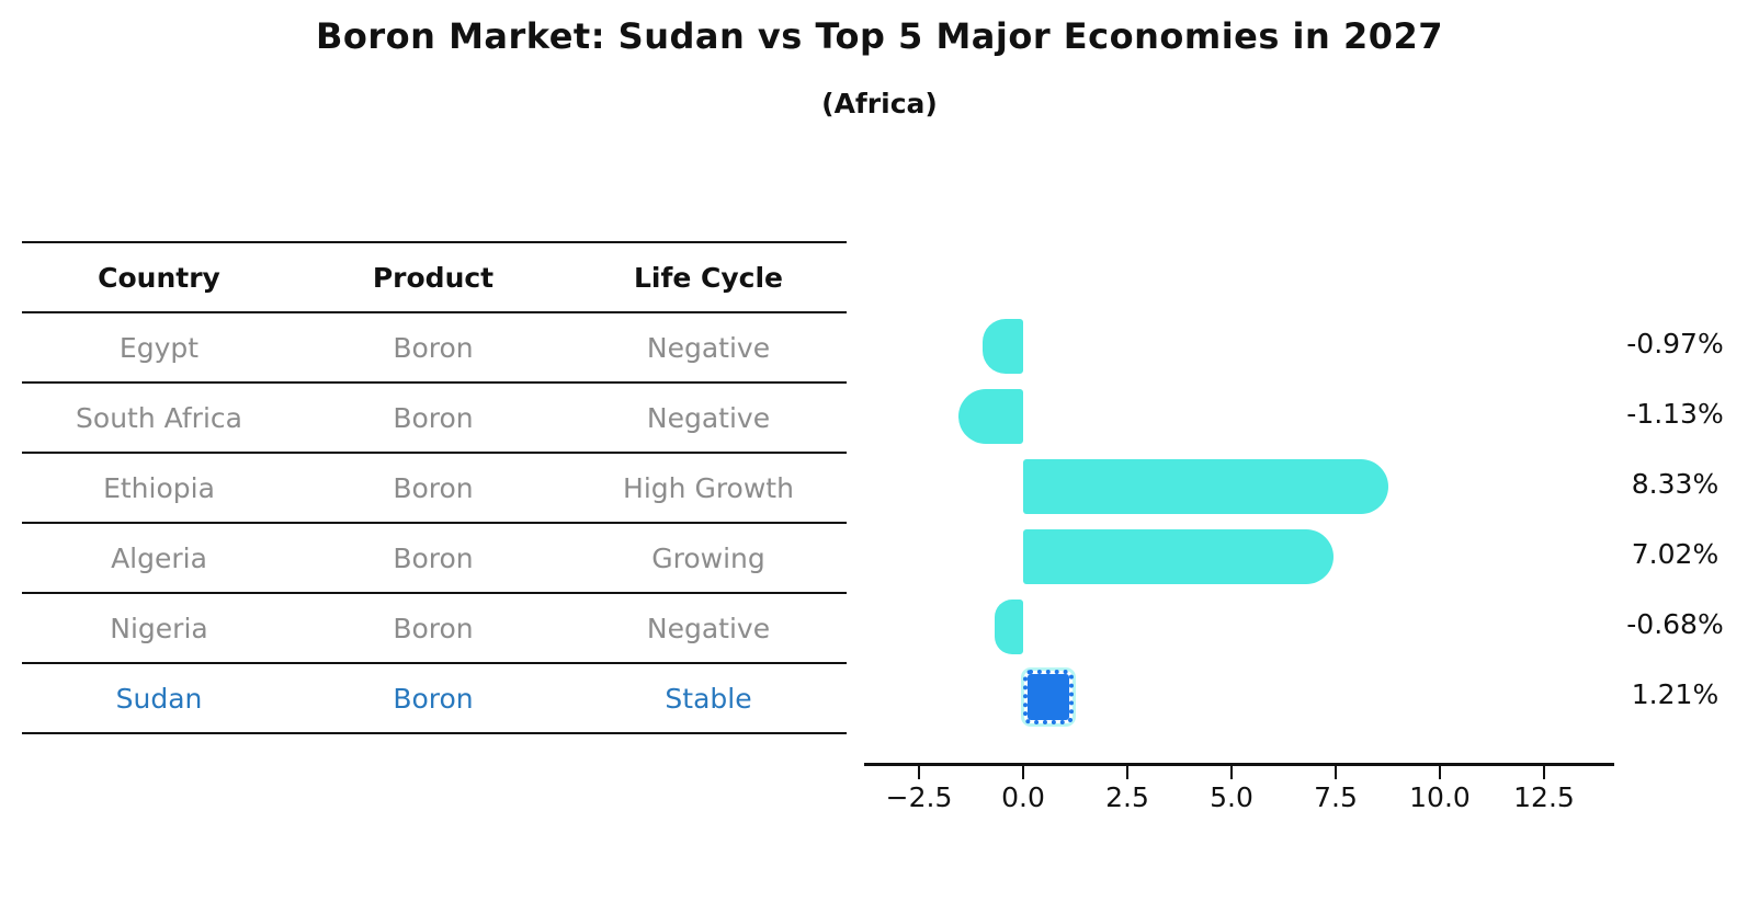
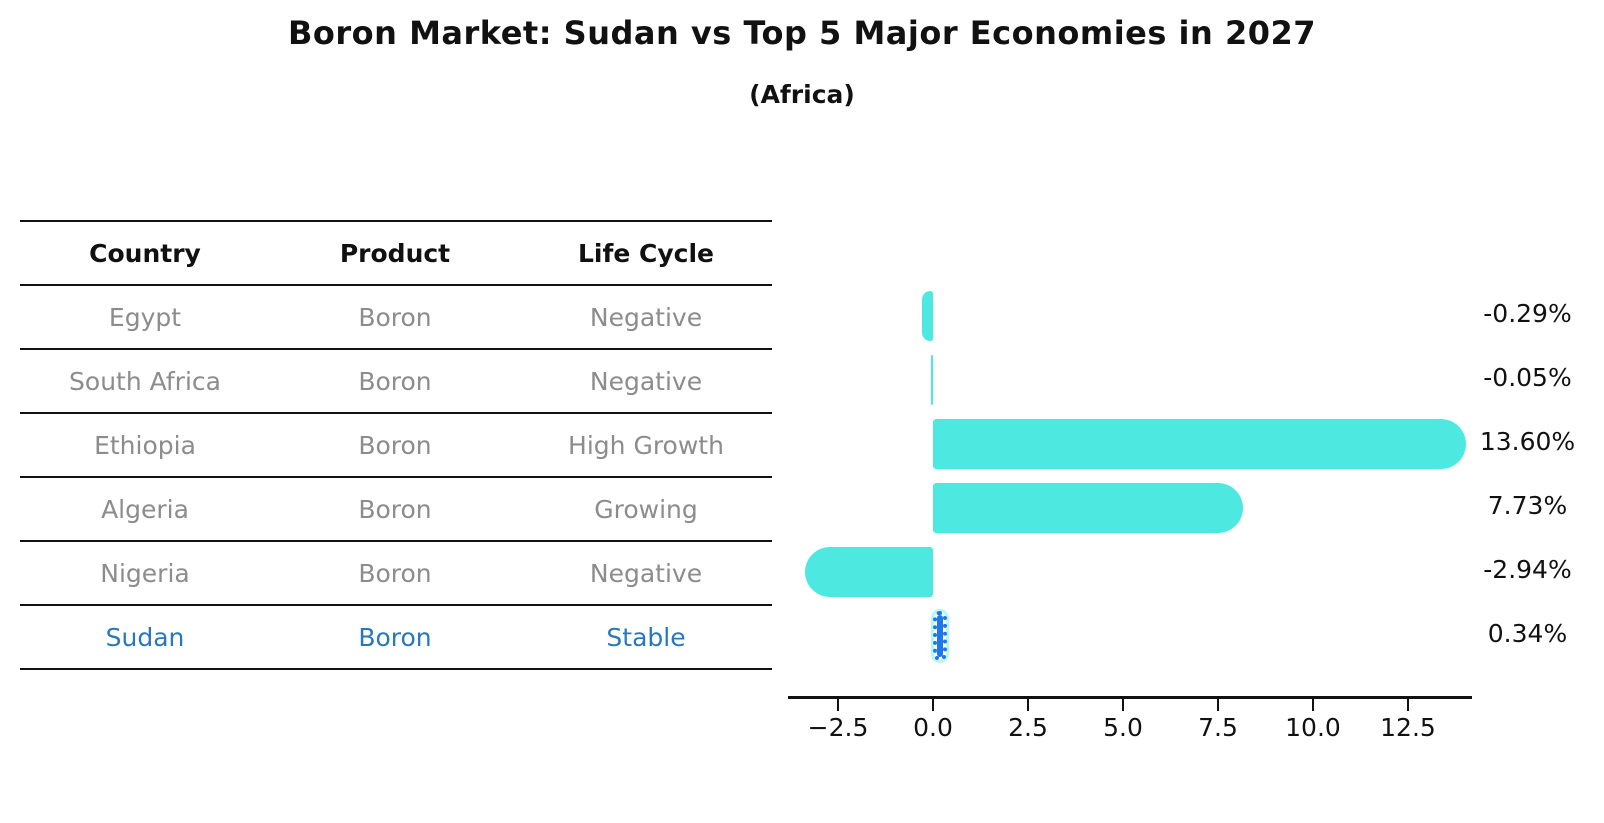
Egypt: -0.97% -> -0.29%
South Africa: -1.13% -> -0.05%
Ethiopia: 8.33% -> 13.60%
Algeria: 7.02% -> 7.73%
Nigeria: -0.68% -> -2.94%
Sudan: 1.21% -> 0.34%
